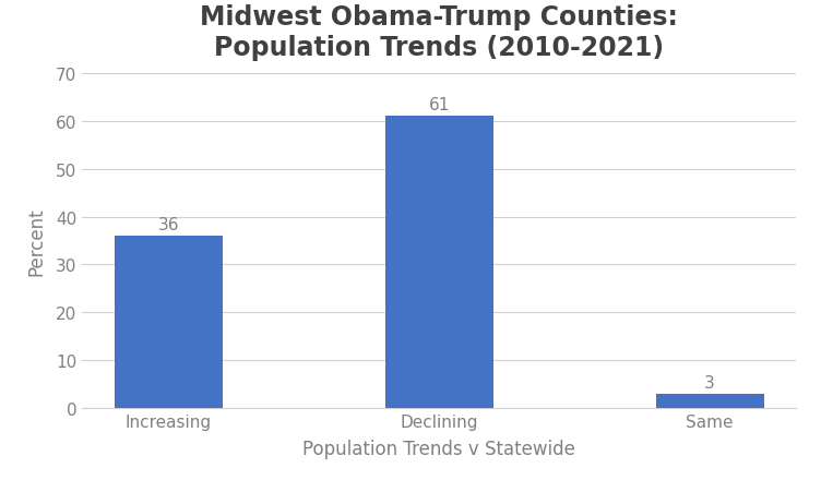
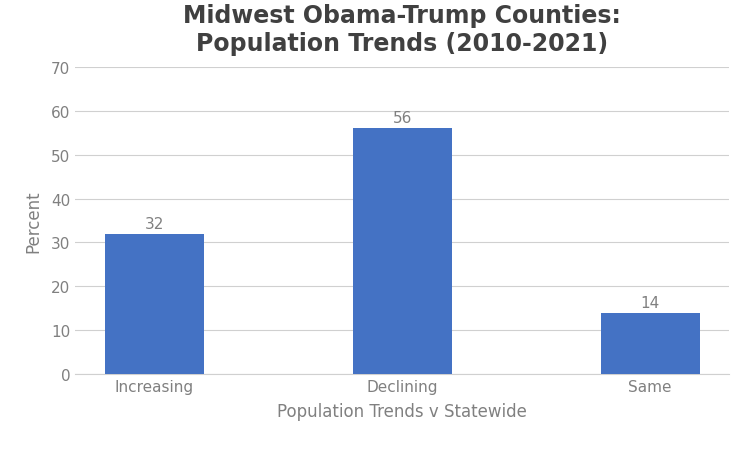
Increasing: 36 -> 32
Declining: 61 -> 56
Same: 3 -> 14
